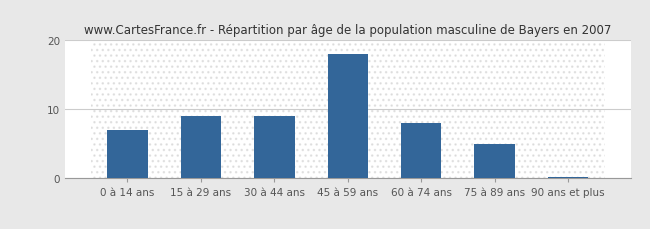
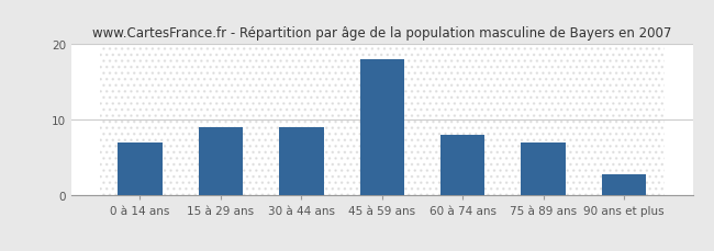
75 à 89 ans: 5.0 -> 7.0
90 ans et plus: 0.2 -> 2.8
